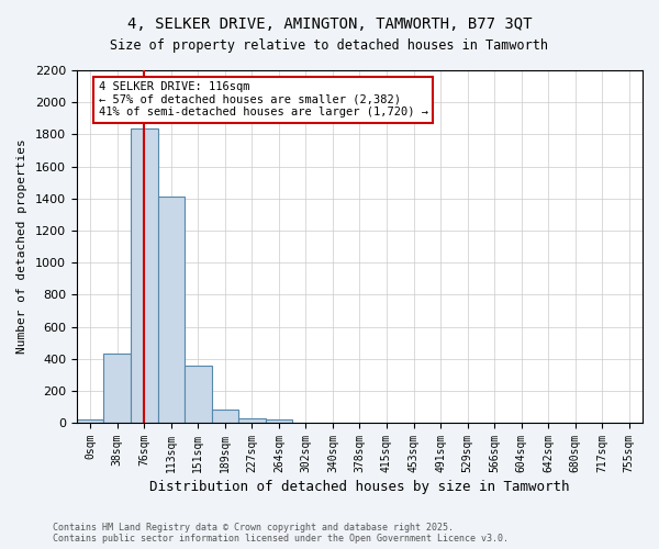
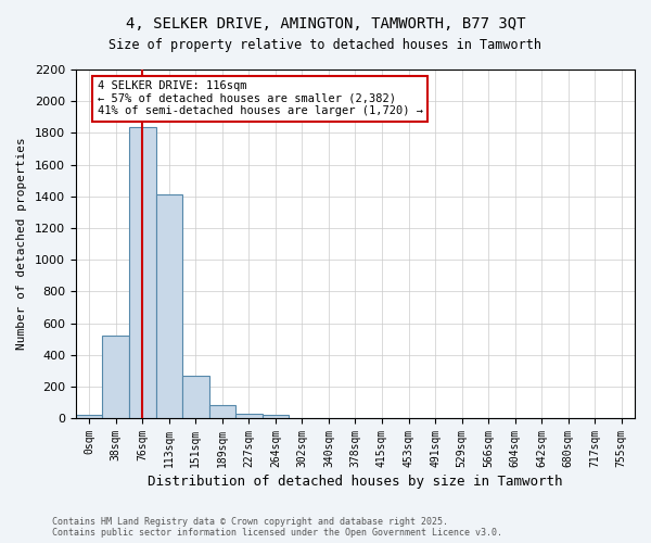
38sqm: 430 -> 520
151sqm: 360 -> 270
